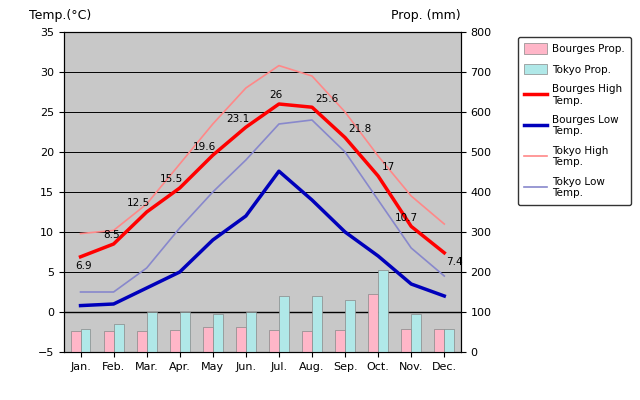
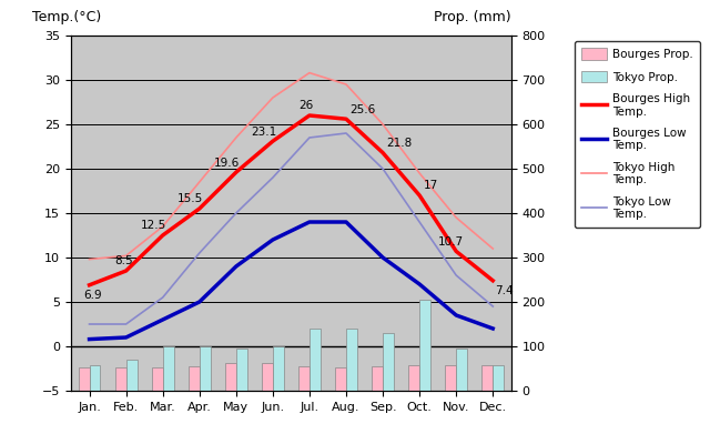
Bourges Low Temp./Jul.: 17.6 -> 14.0
Bourges Prop./Oct.: 145 -> 58
